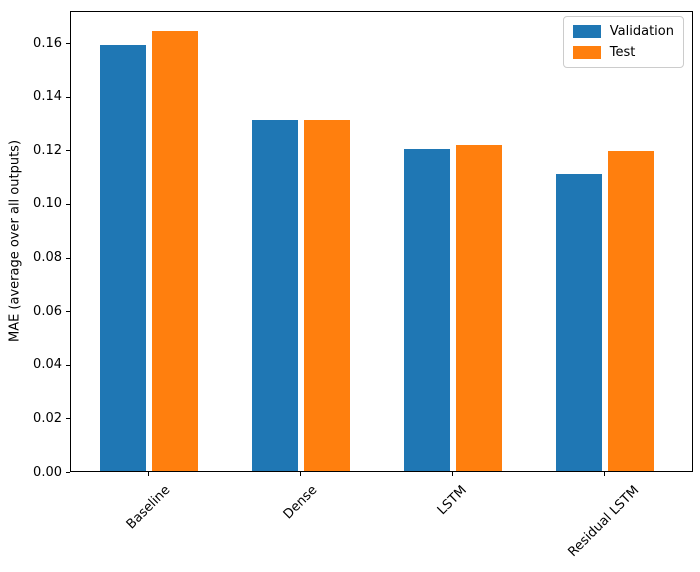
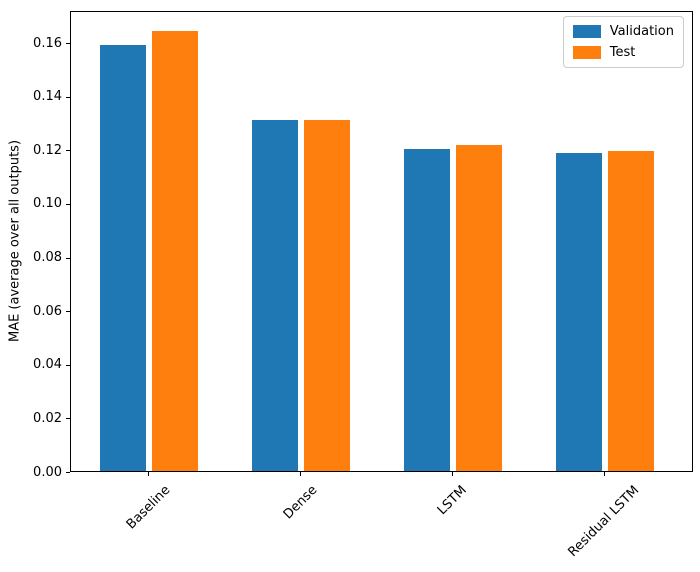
Validation/Residual LSTM: 0.111 -> 0.118
